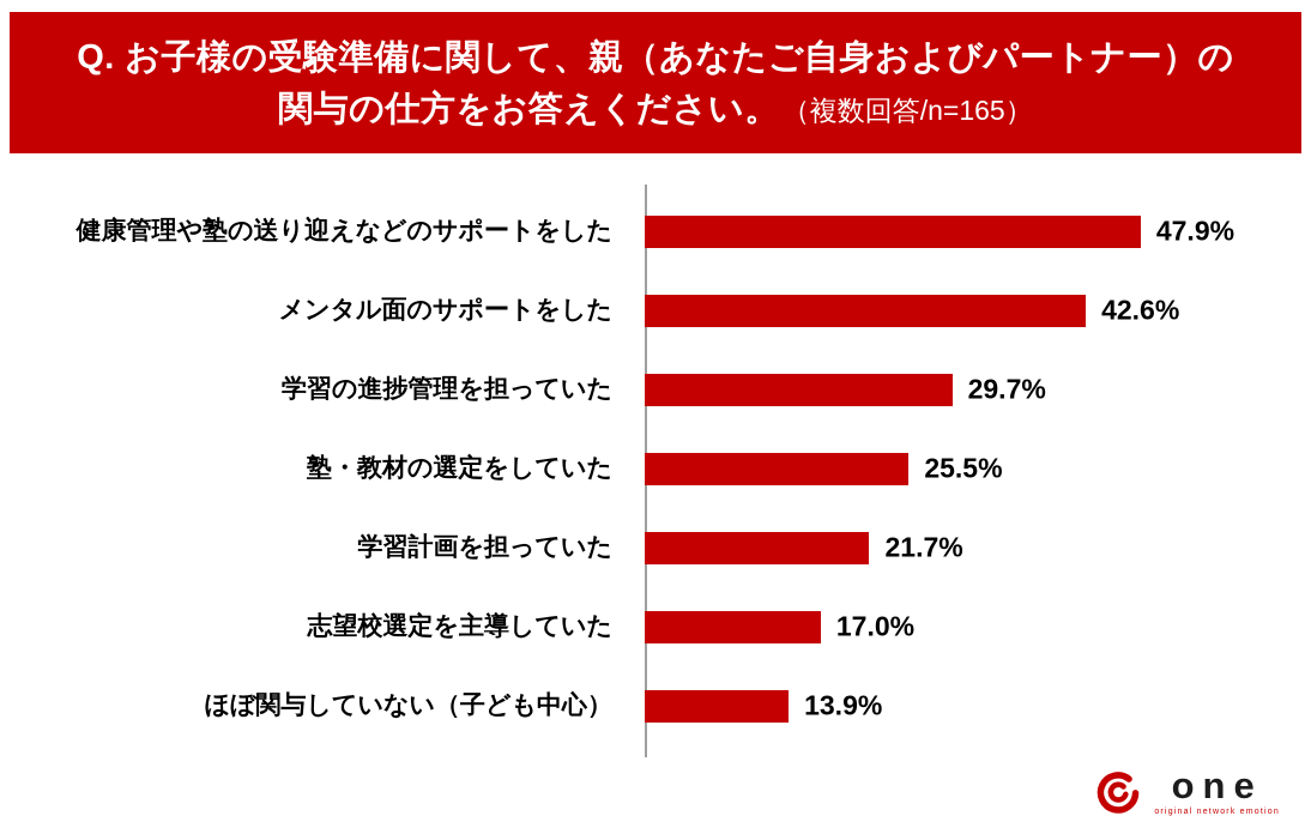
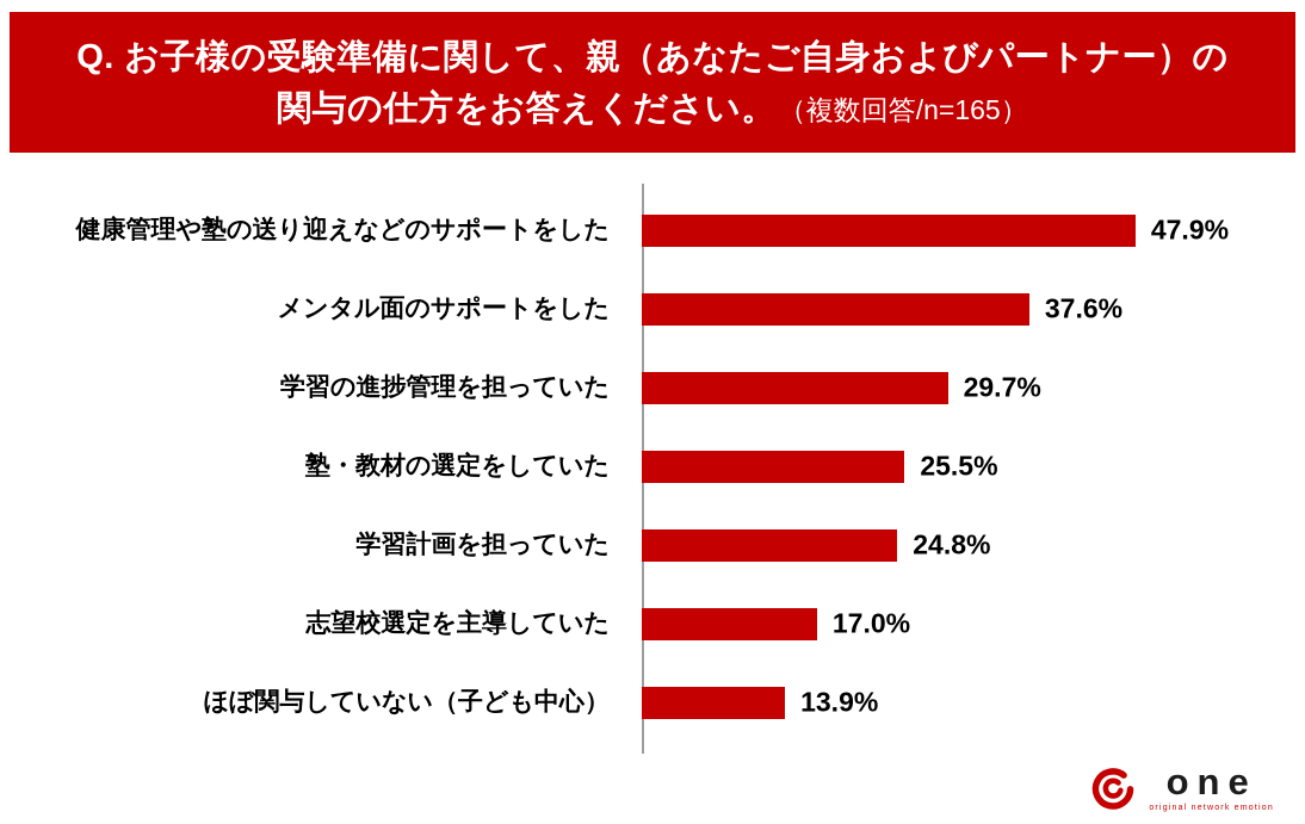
メンタル面のサポートをした: 42.6% -> 37.6%
学習計画を担っていた: 21.7% -> 24.8%
